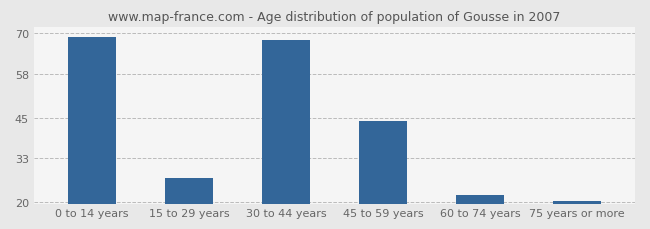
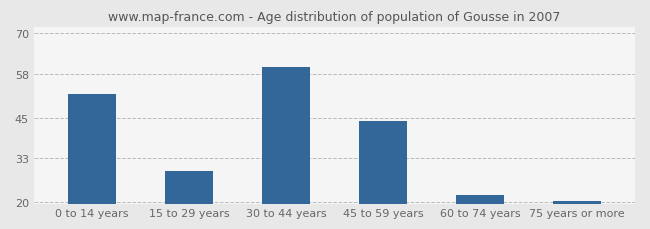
0 to 14 years: 69.0 -> 52.0
15 to 29 years: 27.0 -> 29.0
30 to 44 years: 68.0 -> 60.0
